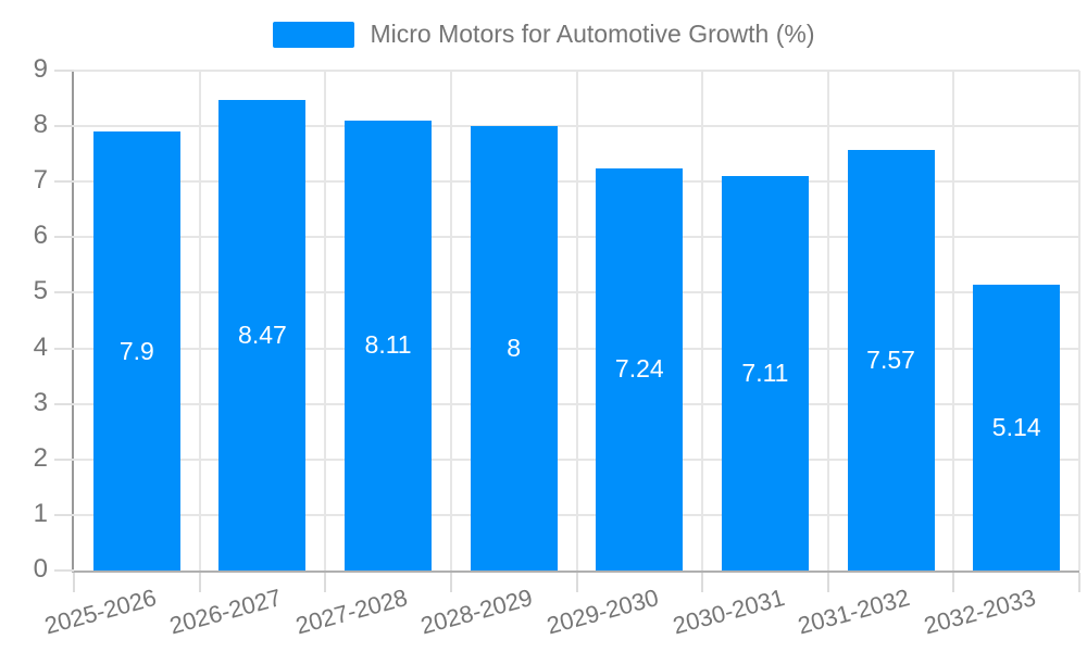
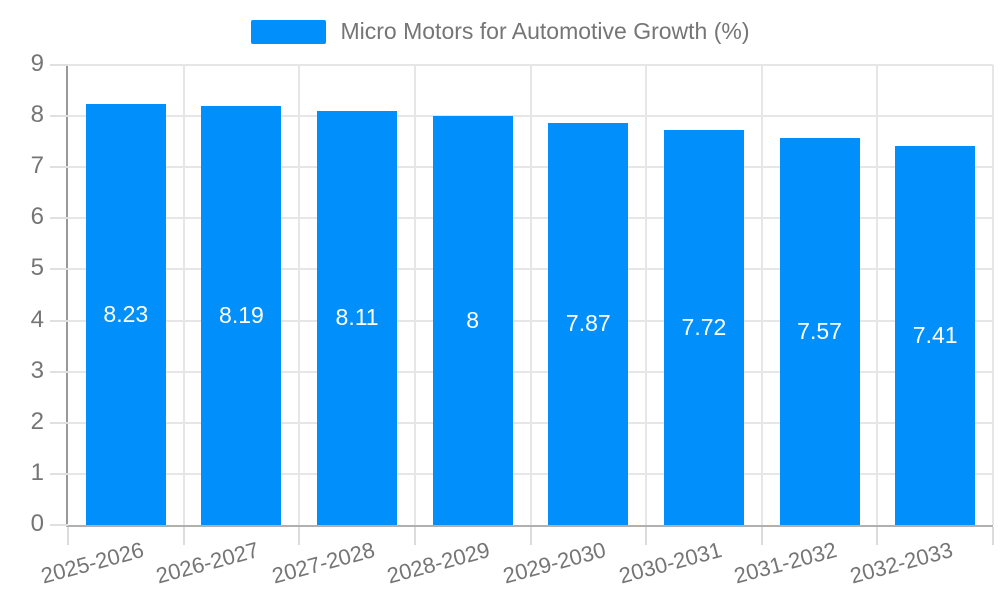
2025-2026: 7.9 -> 8.23
2026-2027: 8.47 -> 8.19
2029-2030: 7.24 -> 7.87
2030-2031: 7.11 -> 7.72
2032-2033: 5.14 -> 7.41
